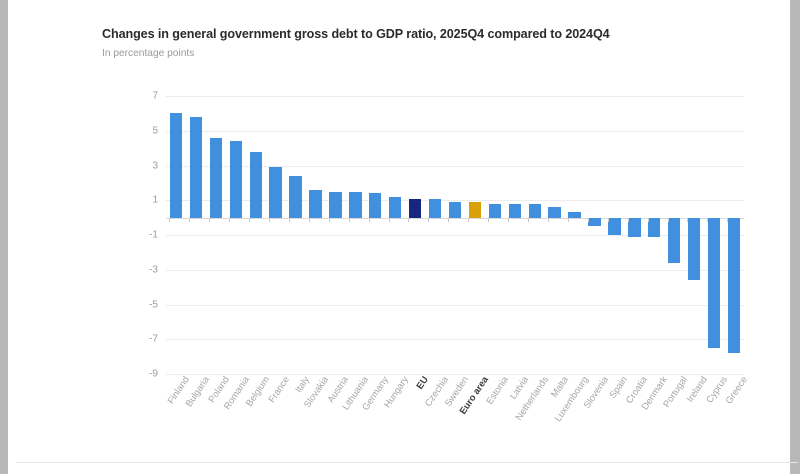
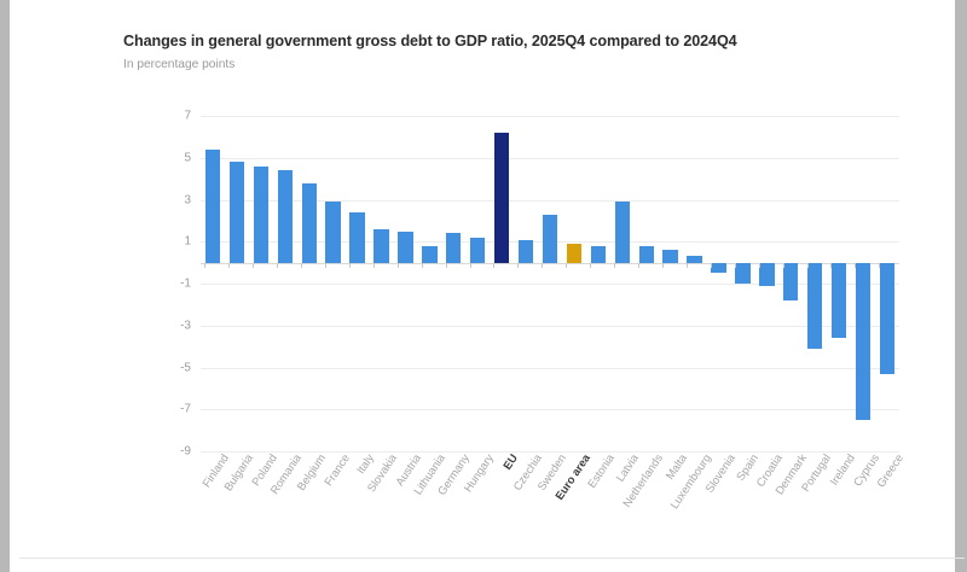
Finland: 6.0 -> 5.4
Bulgaria: 5.8 -> 4.8
Lithuania: 1.5 -> 0.8
EU: 1.1 -> 6.2
Sweden: 0.9 -> 2.3
Latvia: 0.8 -> 2.9
Denmark: -1.1 -> -1.8
Portugal: -2.6 -> -4.1
Greece: -7.8 -> -5.3
